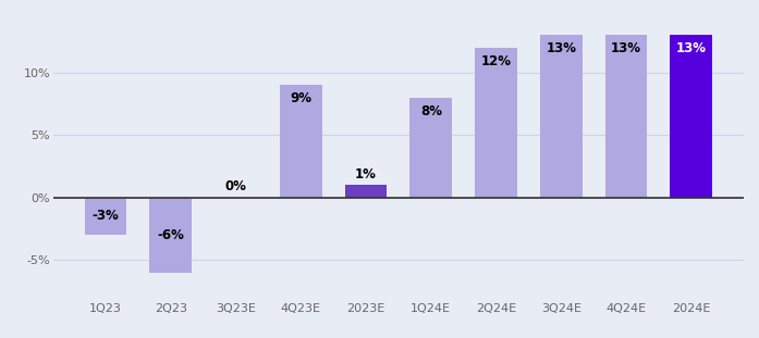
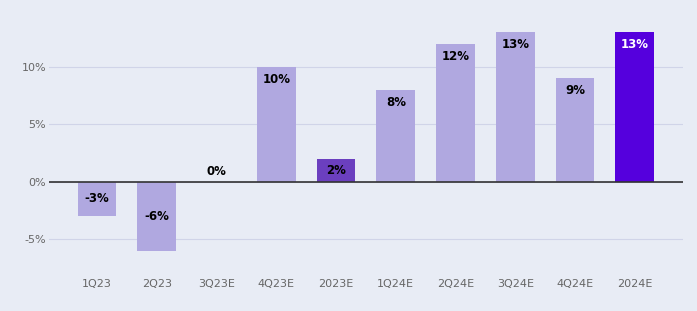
4Q23E: 9% -> 10%
2023E: 1% -> 2%
4Q24E: 13% -> 9%
